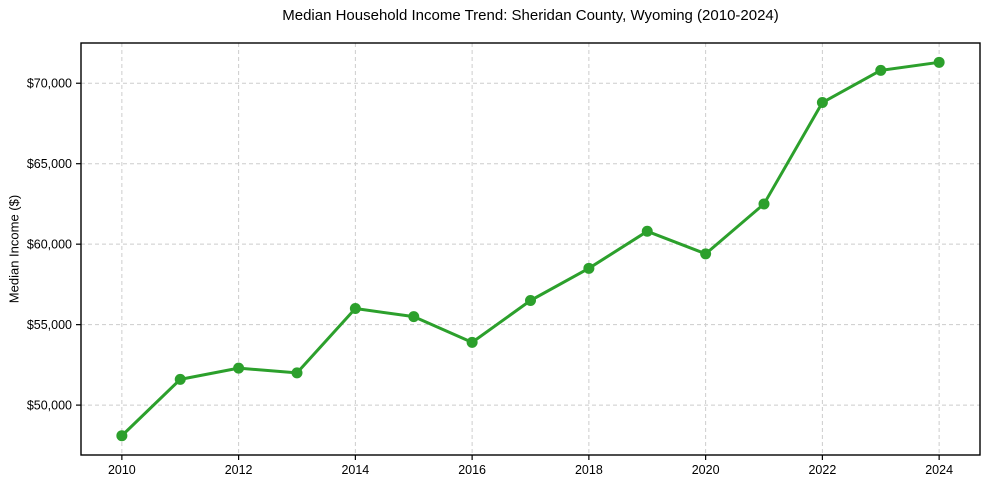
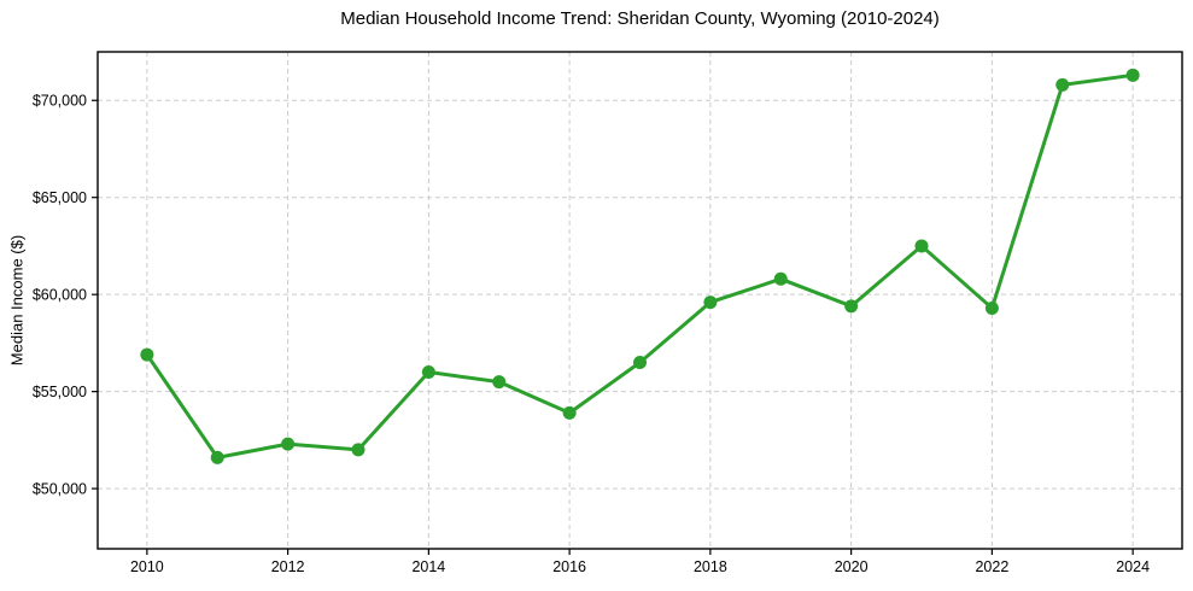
2010: $48100 -> $56900
2018: $58500 -> $59600
2022: $68800 -> $59300
